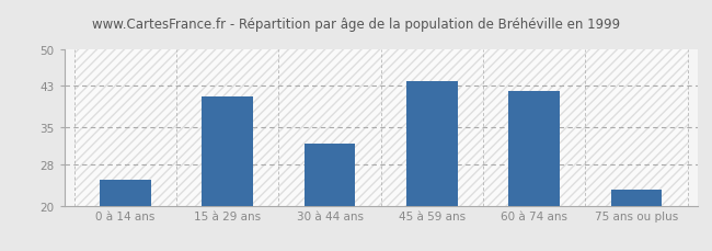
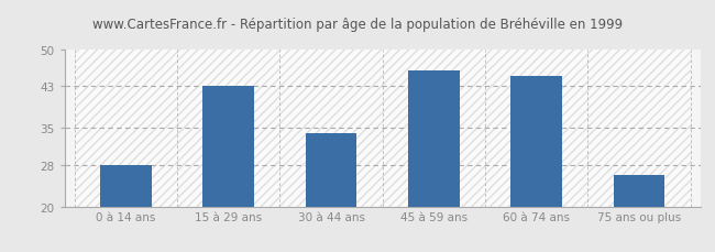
0 à 14 ans: 25 -> 28
15 à 29 ans: 41 -> 43
30 à 44 ans: 32 -> 34
45 à 59 ans: 44 -> 46
60 à 74 ans: 42 -> 45
75 ans ou plus: 23 -> 26
